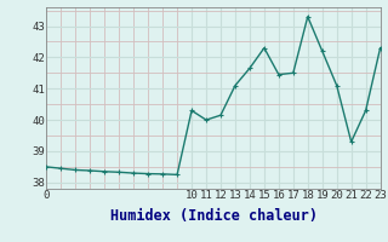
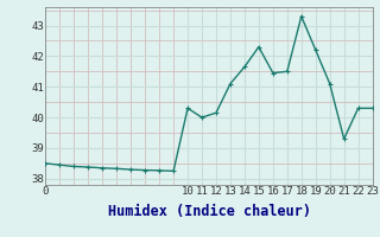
23: 42.30 -> 40.30
